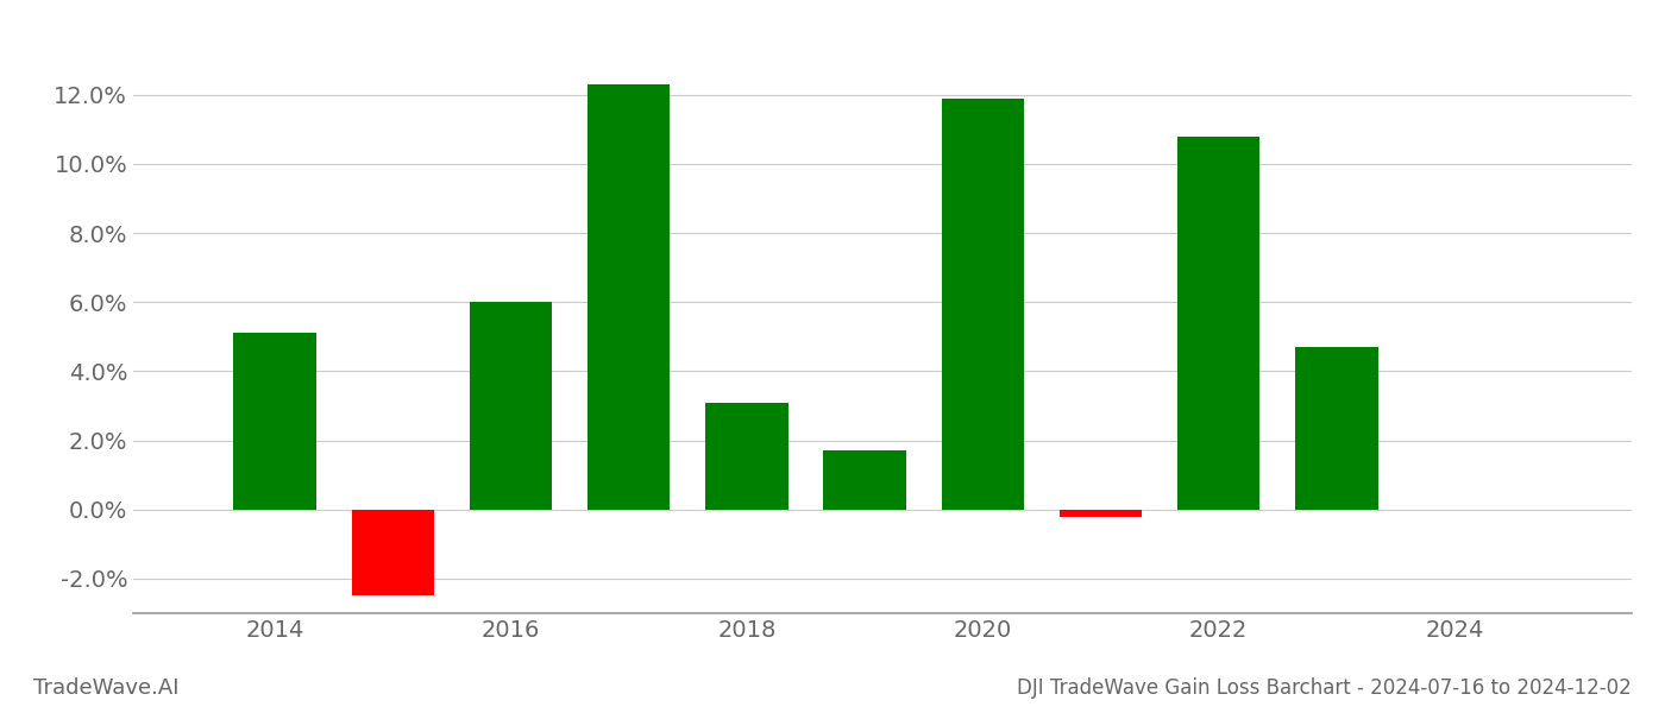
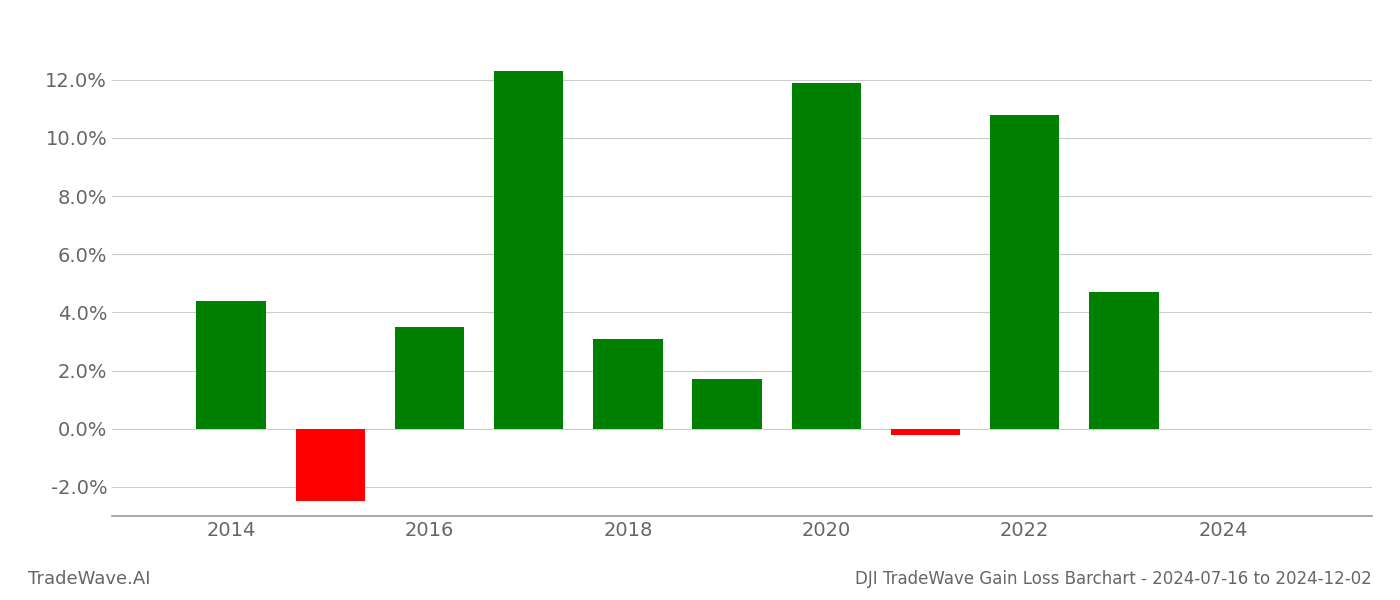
2014: 5.1% -> 4.4%
2016: 6.0% -> 3.5%
